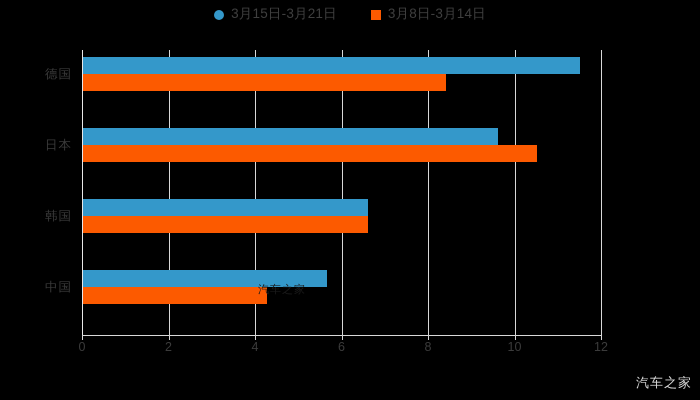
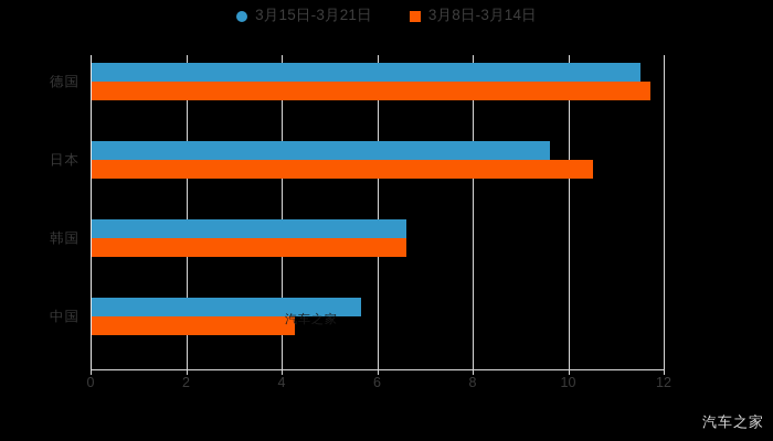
3月8日-3月14日/德国: 8.4 -> 11.7
